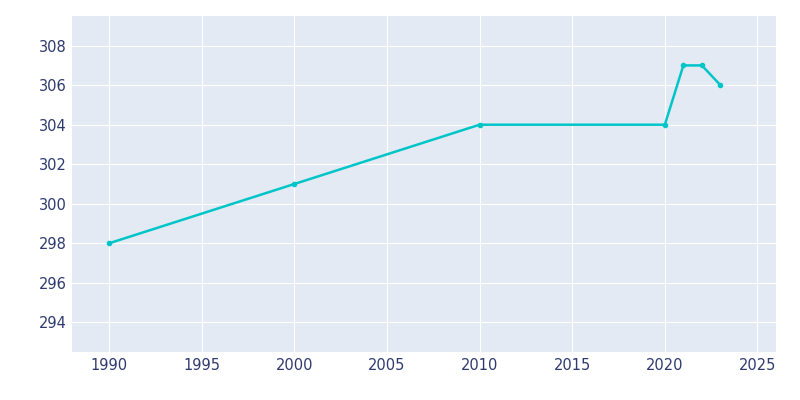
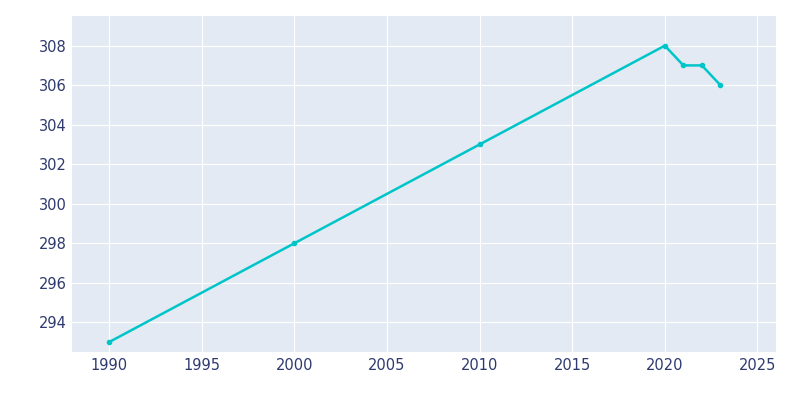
1990: 298 -> 293
2000: 301 -> 298
2010: 304 -> 303
2020: 304 -> 308
